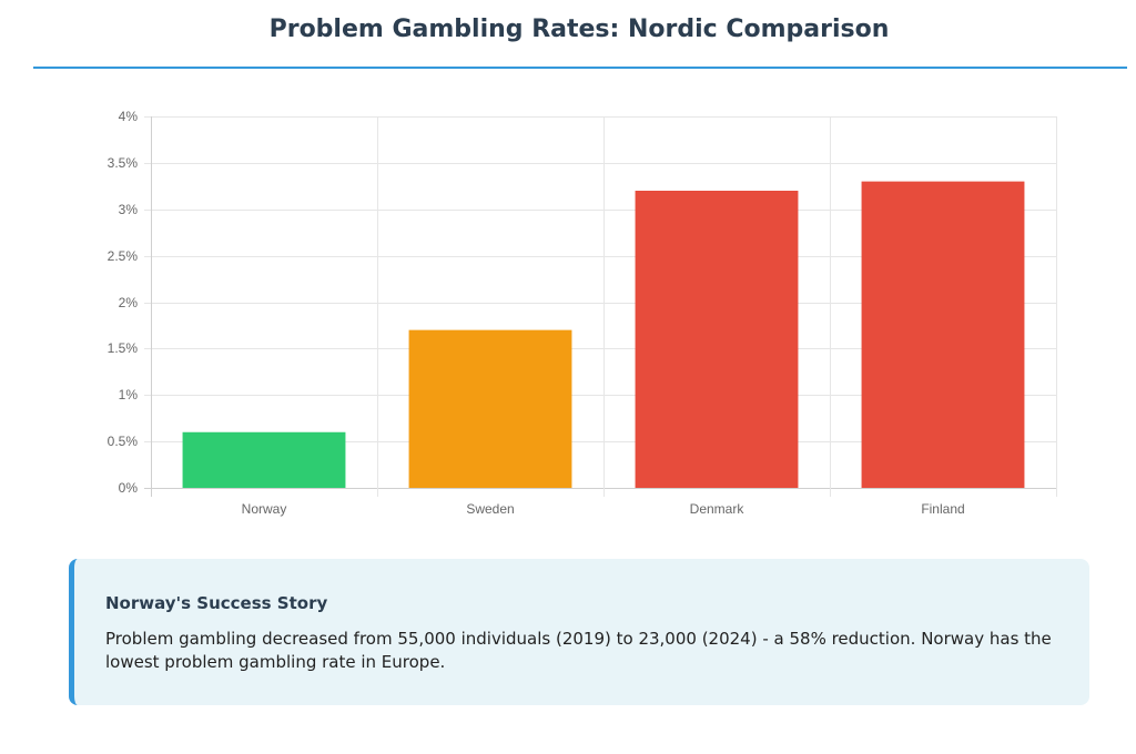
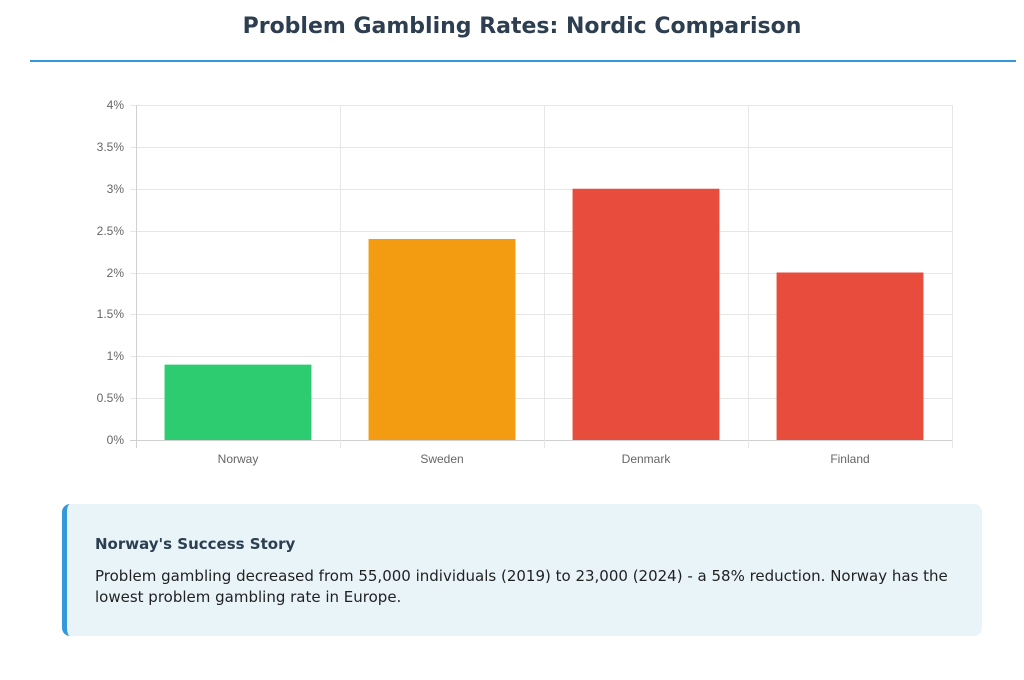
Norway: 0.6% -> 0.9%
Sweden: 1.7% -> 2.4%
Denmark: 3.2% -> 3.0%
Finland: 3.3% -> 2.0%
